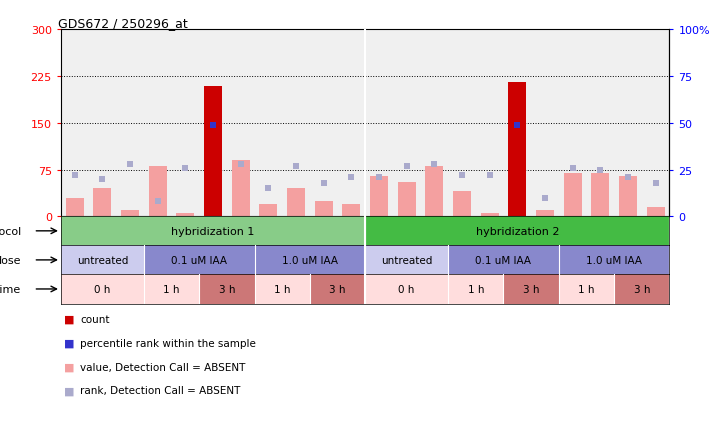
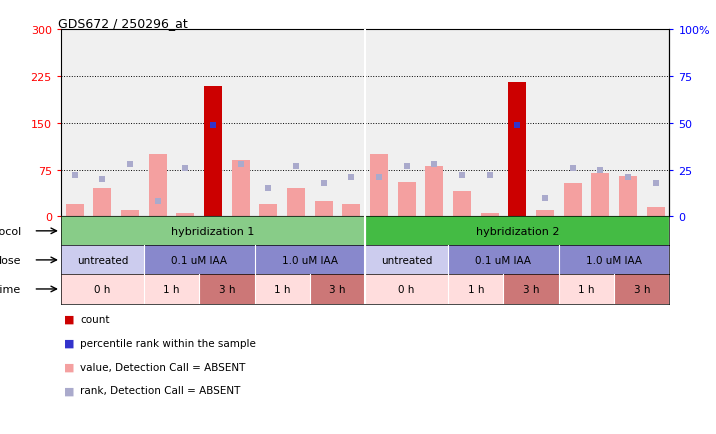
GSM18228: 30 -> 20
GSM18290: 80 -> 100
GSM18229: 65 -> 100
GSM18299: 70 -> 54
